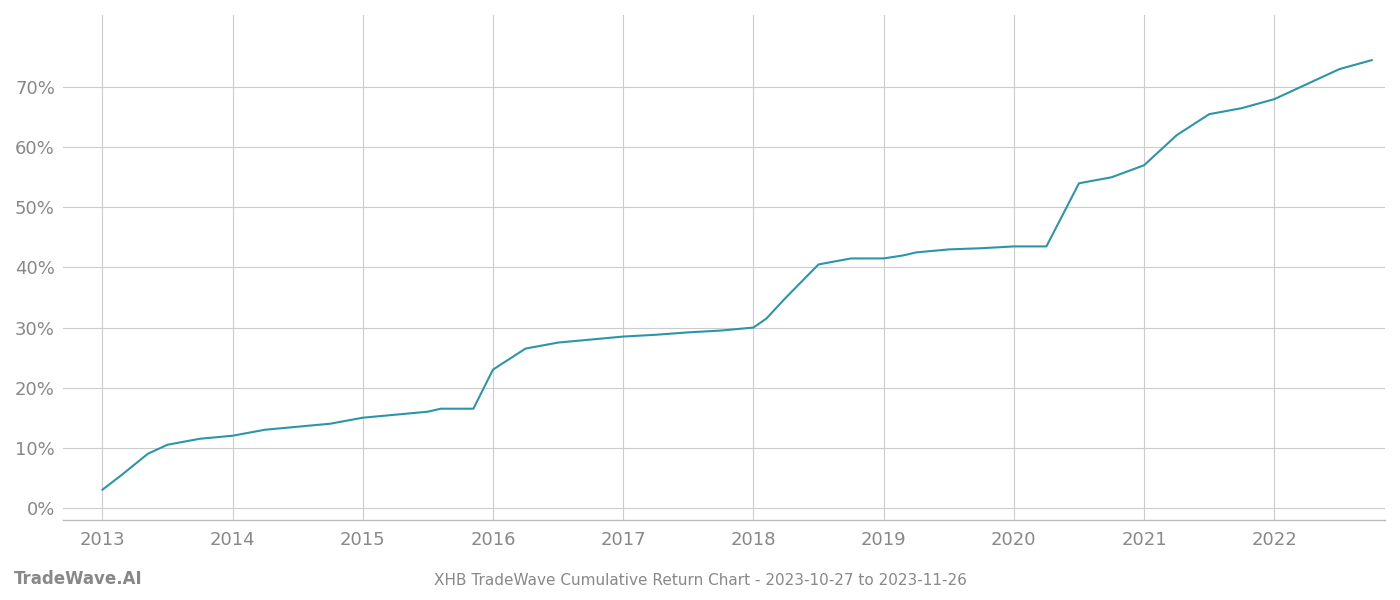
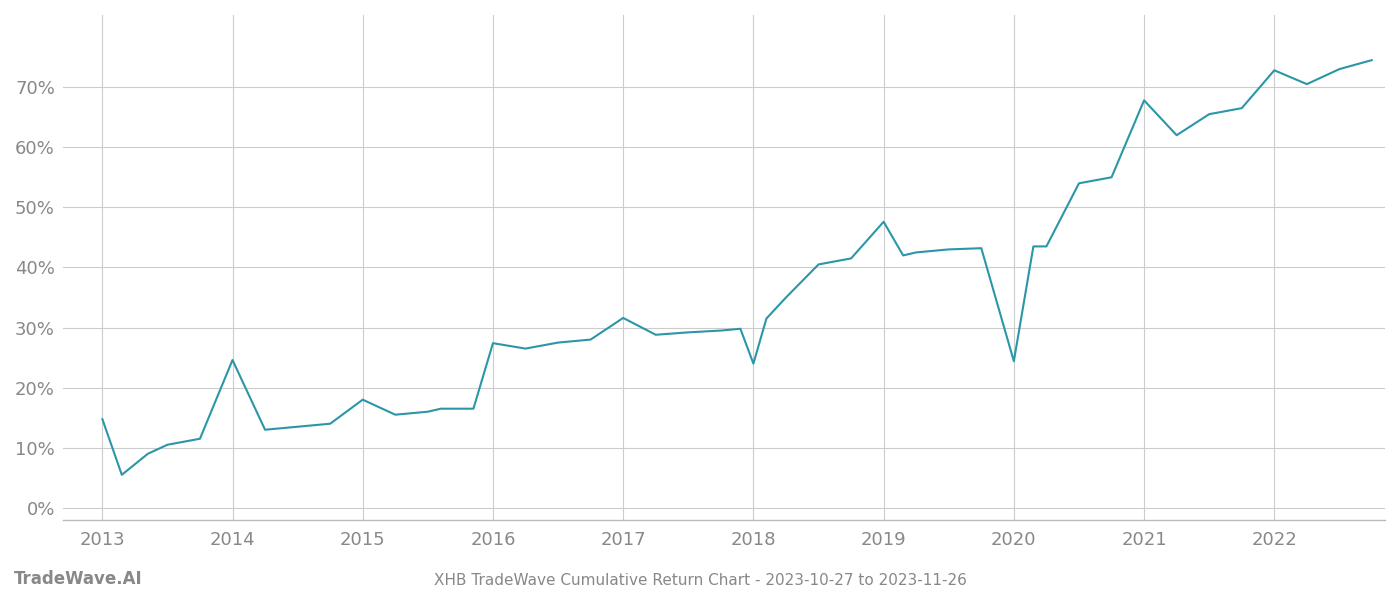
2013: 3.0% -> 14.8%
2014: 12.0% -> 24.6%
2015: 15.0% -> 18.0%
2016: 23.0% -> 27.4%
2017: 28.5% -> 31.6%
2018: 30.0% -> 24.0%
2019: 41.5% -> 47.6%
2020: 43.5% -> 24.4%
2021: 57.0% -> 67.8%
2022: 68.0% -> 72.8%
